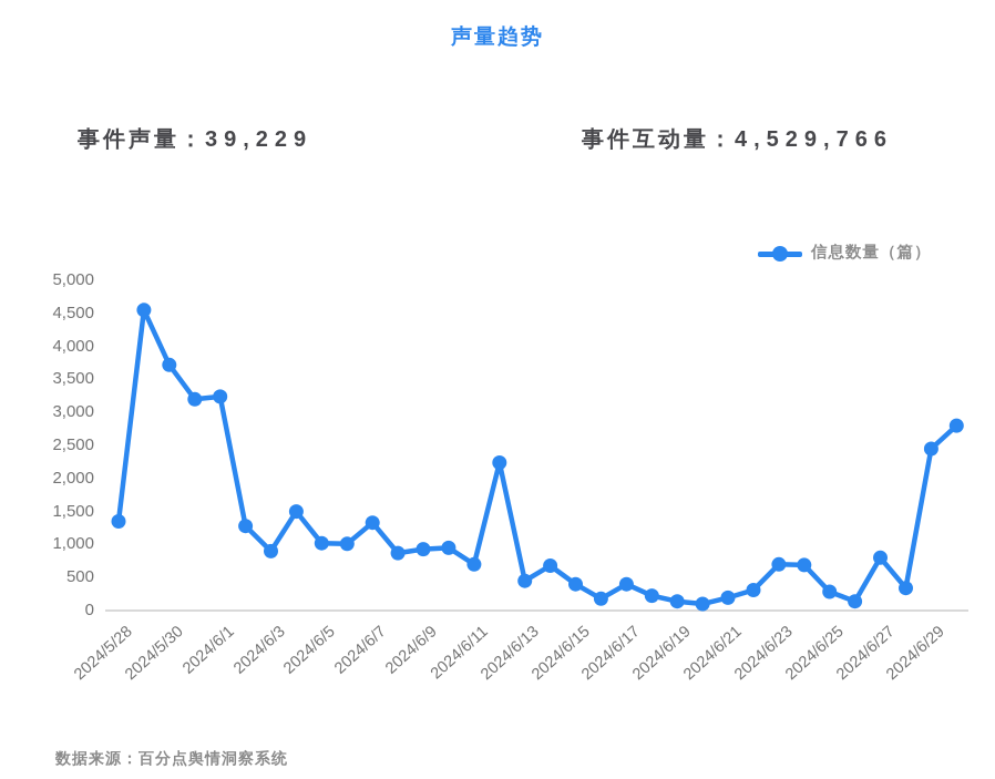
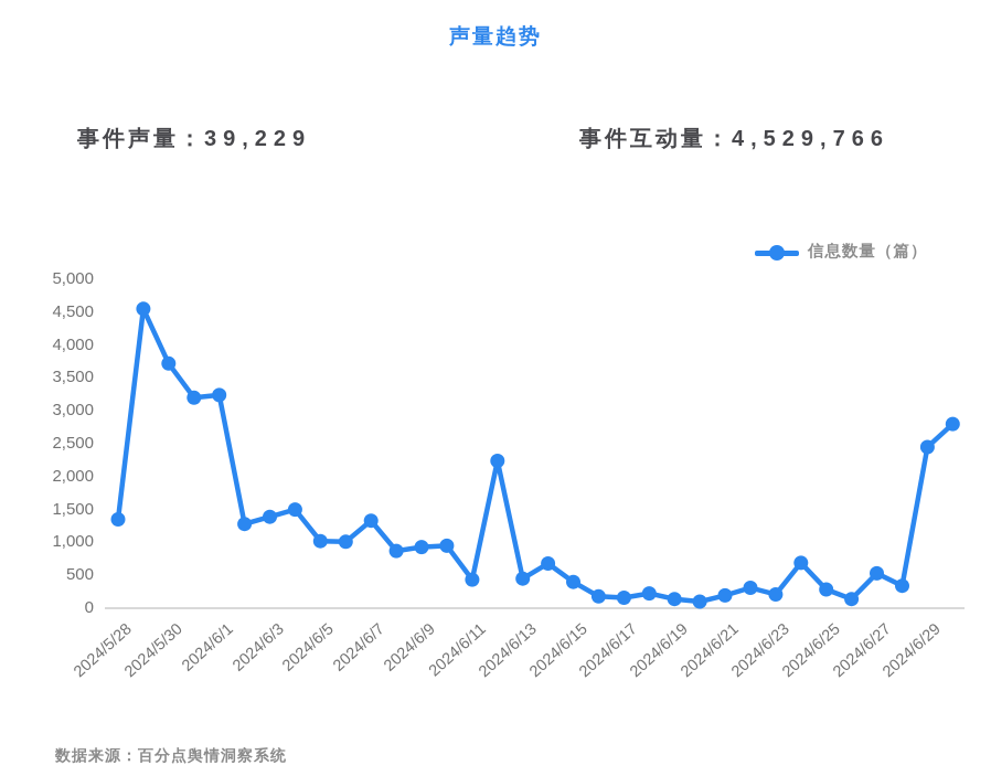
2024/6/3: 900 -> 1400
2024/6/11: 700 -> 400
2024/6/17: 400 -> 200
2024/6/23: 700 -> 200
2024/6/27: 800 -> 500
